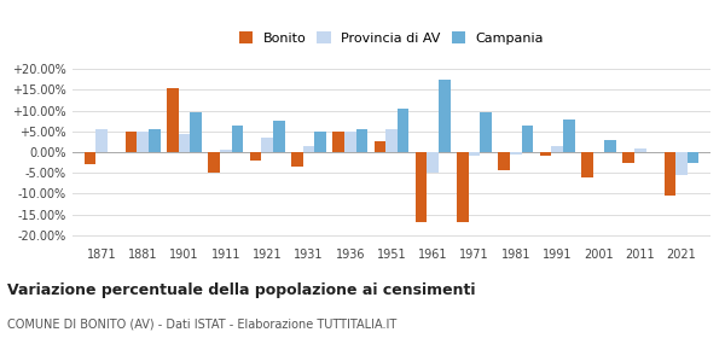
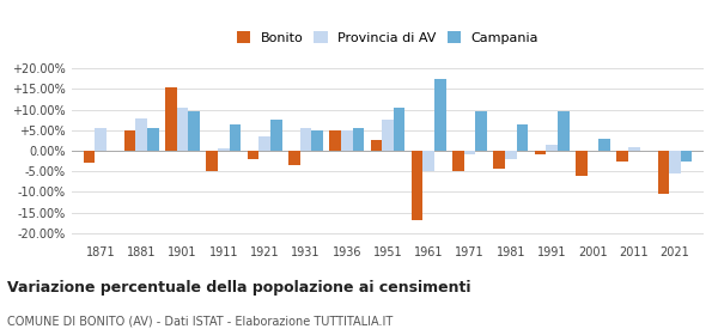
Provincia di AV/1881: 5.0% -> 8.0%
Provincia di AV/1901: 4.5% -> 10.5%
Provincia di AV/1931: 1.5% -> 5.5%
Provincia di AV/1951: 5.5% -> 7.5%
Bonito/1971: -17.0% -> -5.0%
Provincia di AV/1981: -0.5% -> -2.0%
Campania/1991: 8.0% -> 9.5%
